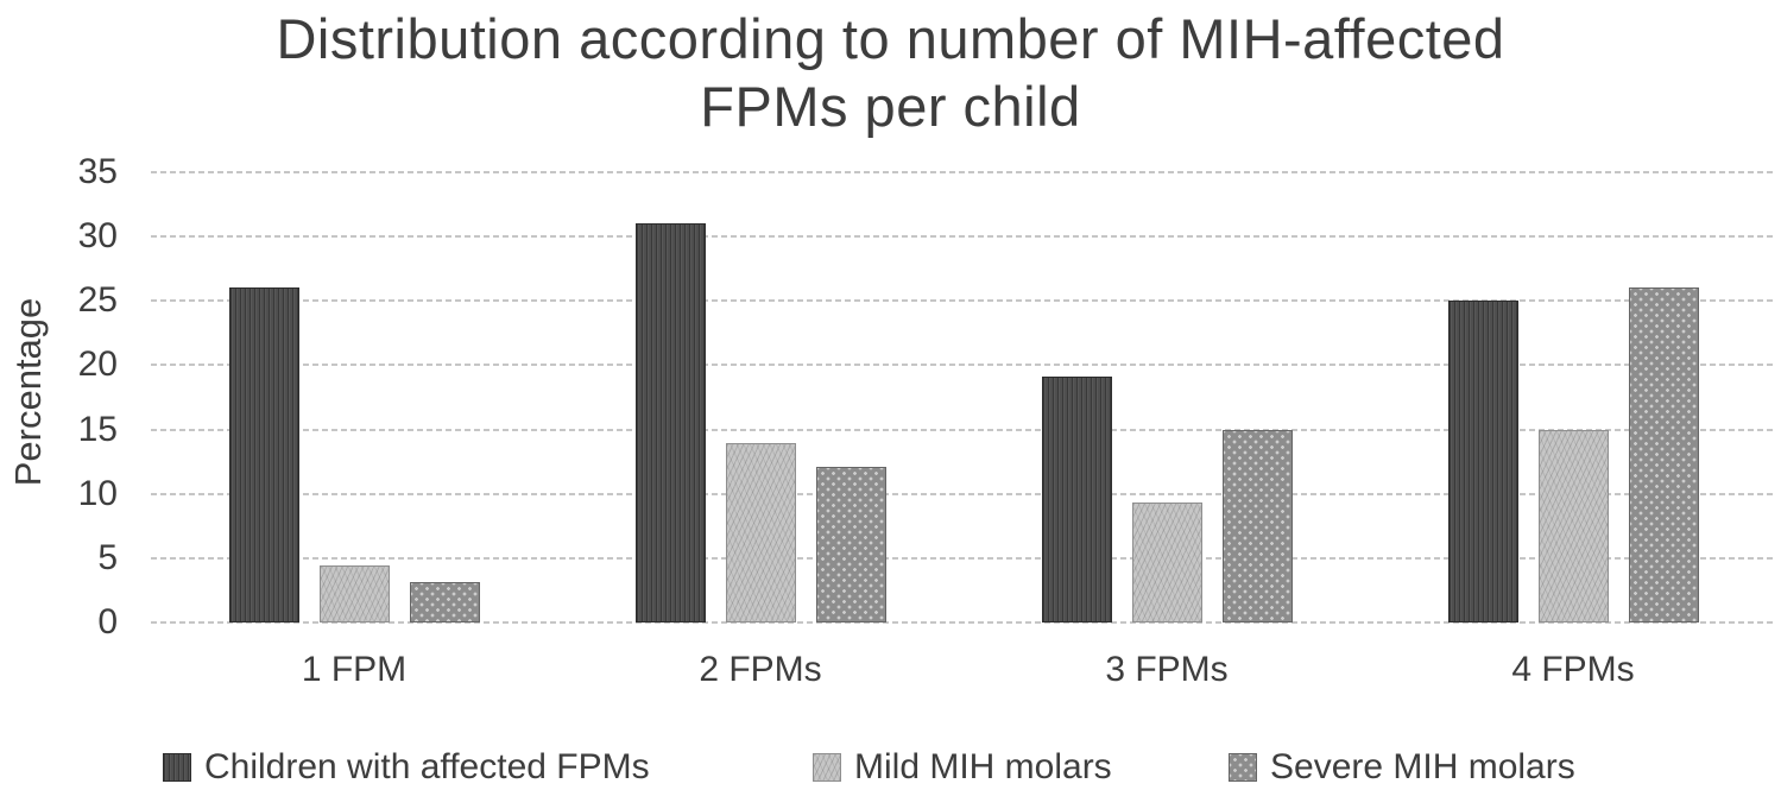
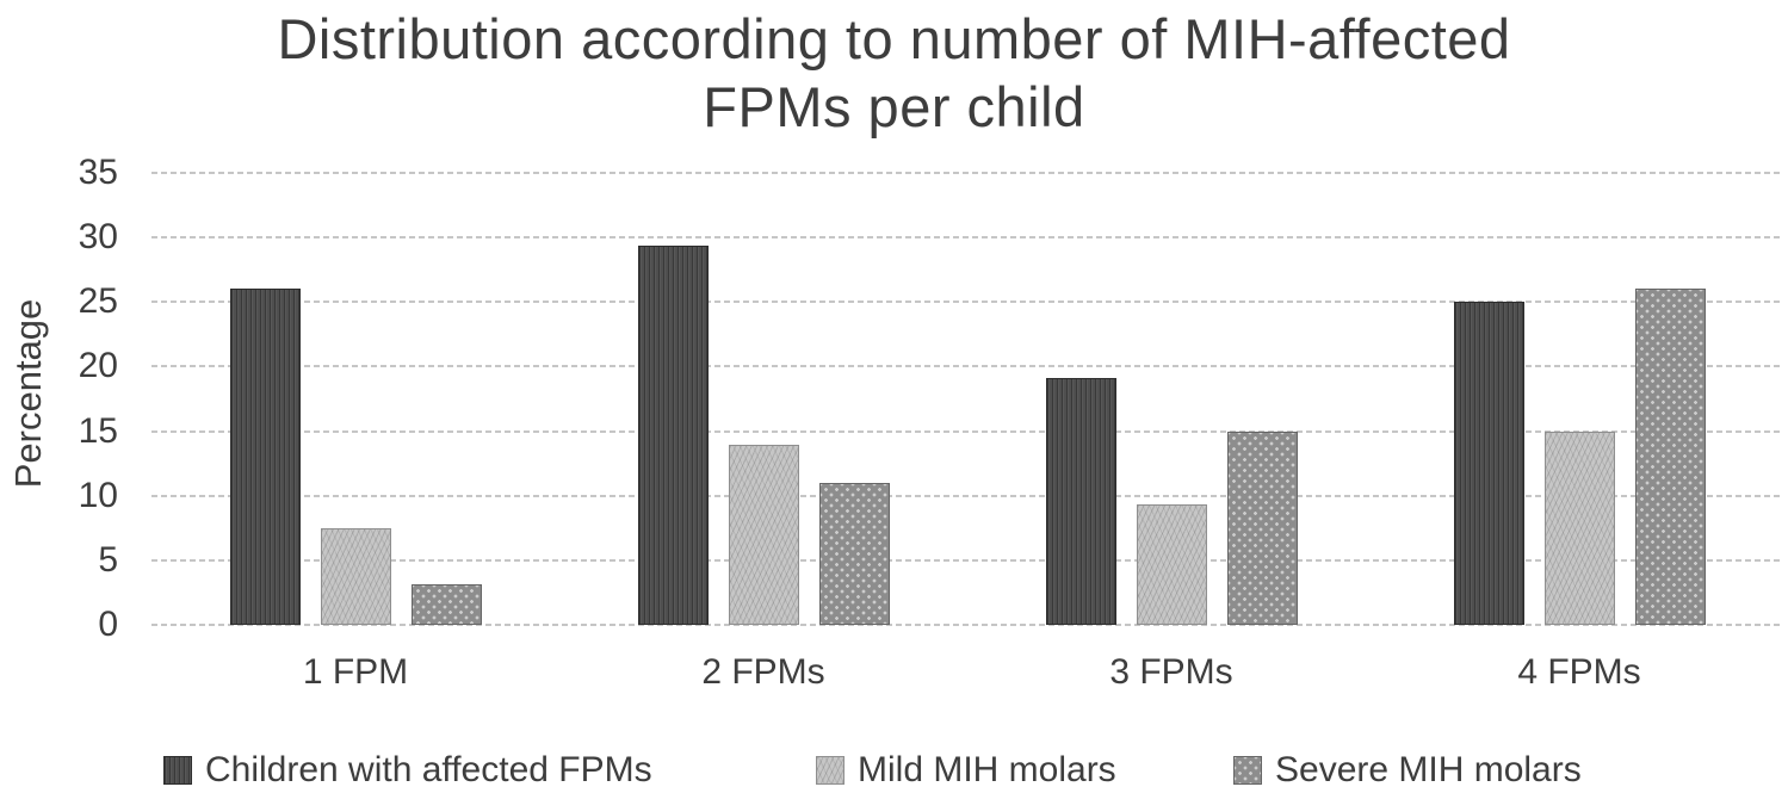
Mild MIH molars/1 FPM: 4.4 -> 7.5
Children with affected FPMs/2 FPMs: 31.0 -> 29.4
Severe MIH molars/2 FPMs: 12.1 -> 11.0
